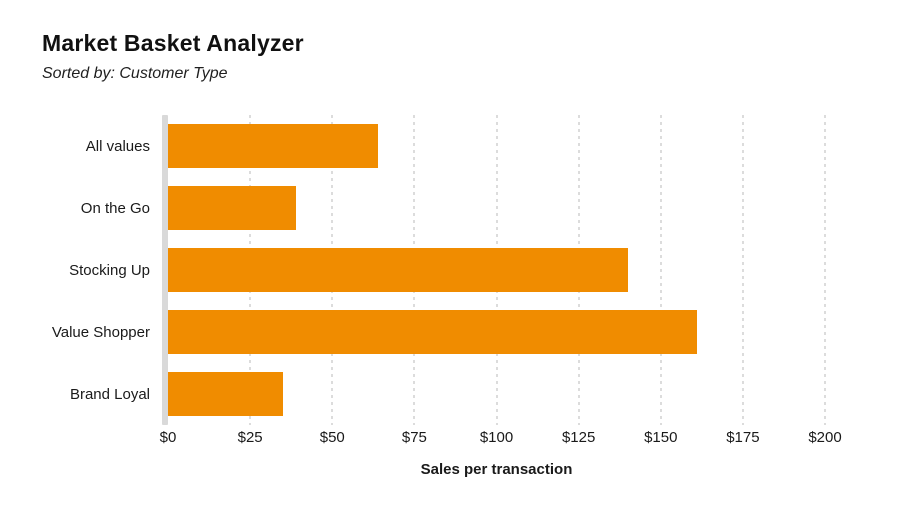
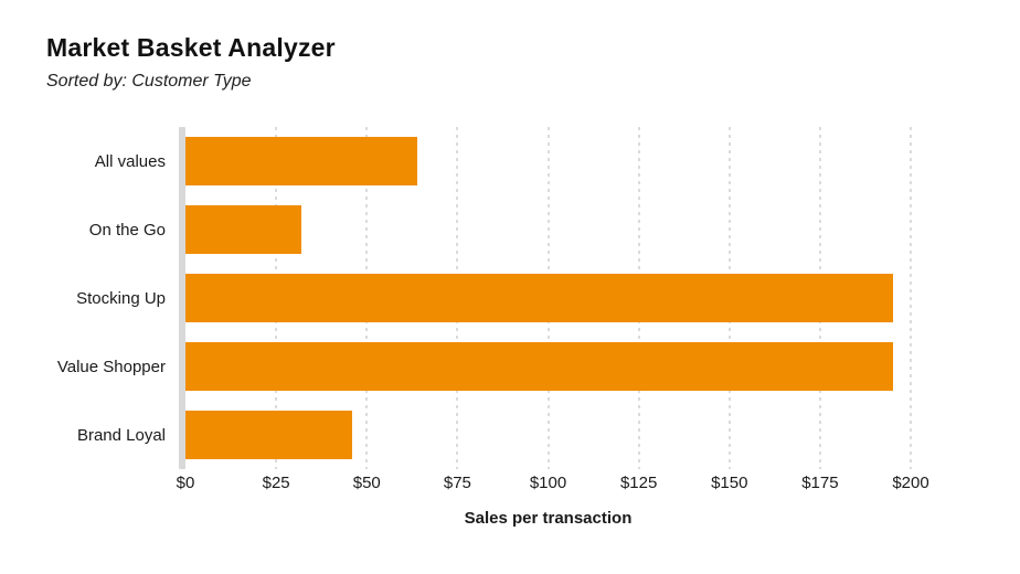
On the Go: $39 -> $32
Stocking Up: $140 -> $195
Value Shopper: $161 -> $195
Brand Loyal: $35 -> $46
